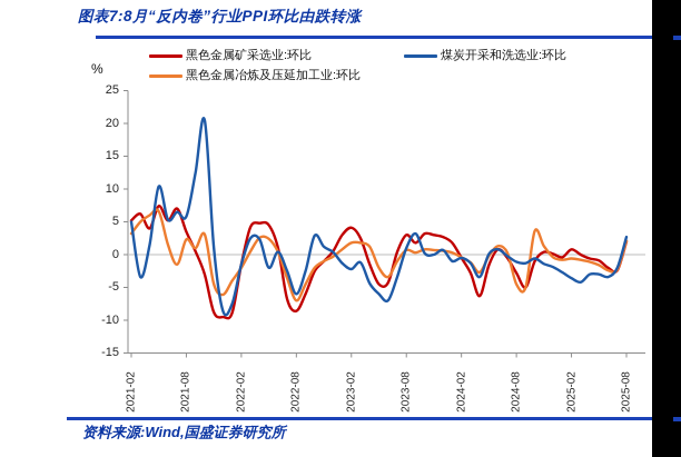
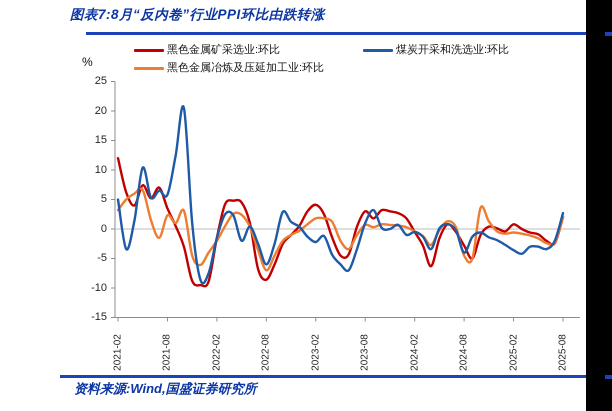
黑色金属矿采选业:环比/2021-02: 5 -> 12
煤炭开采和洗选业:环比/2024-08: -1 -> -4
